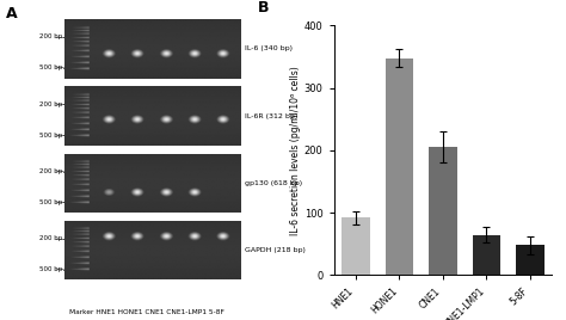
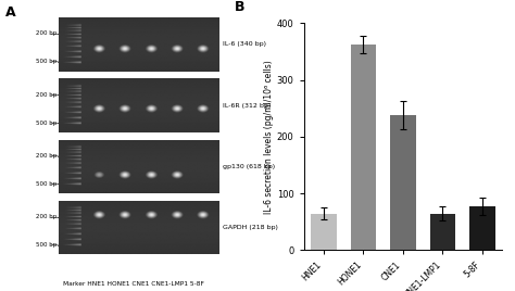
HNE1: 92 -> 65
HONE1: 348 -> 362
CNE1: 206 -> 238
5-8F: 48 -> 78
